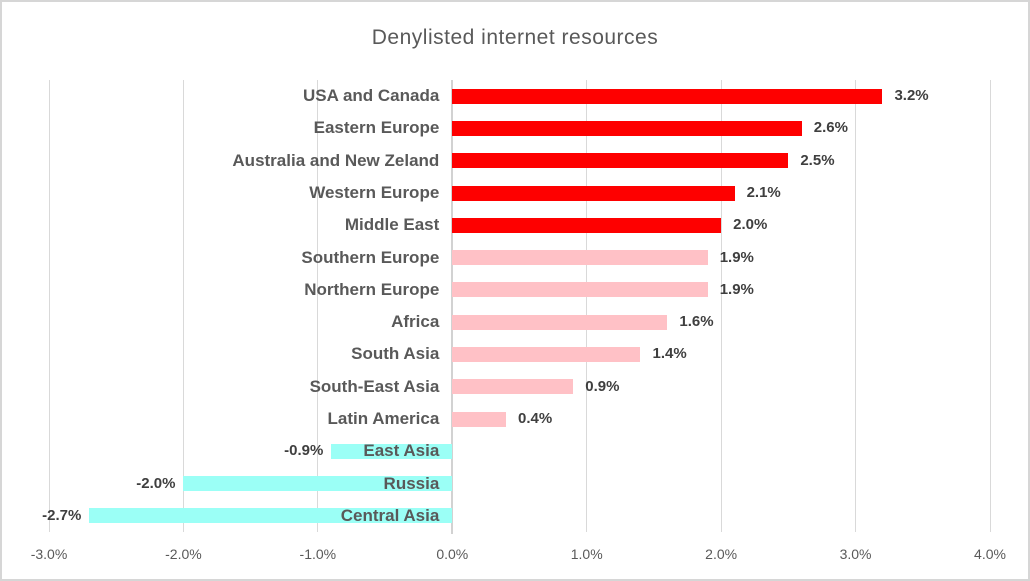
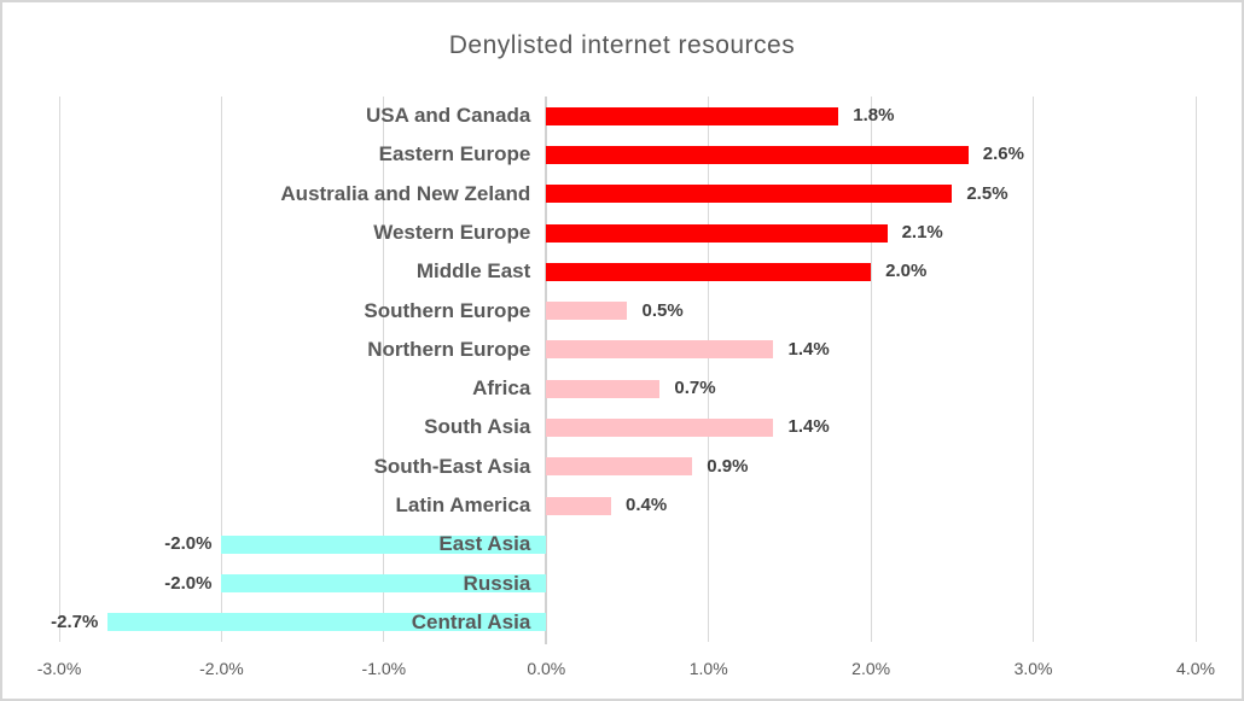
USA and Canada: 3.2% -> 1.8%
Southern Europe: 1.9% -> 0.5%
Northern Europe: 1.9% -> 1.4%
Africa: 1.6% -> 0.7%
East Asia: -0.9% -> -2.0%
